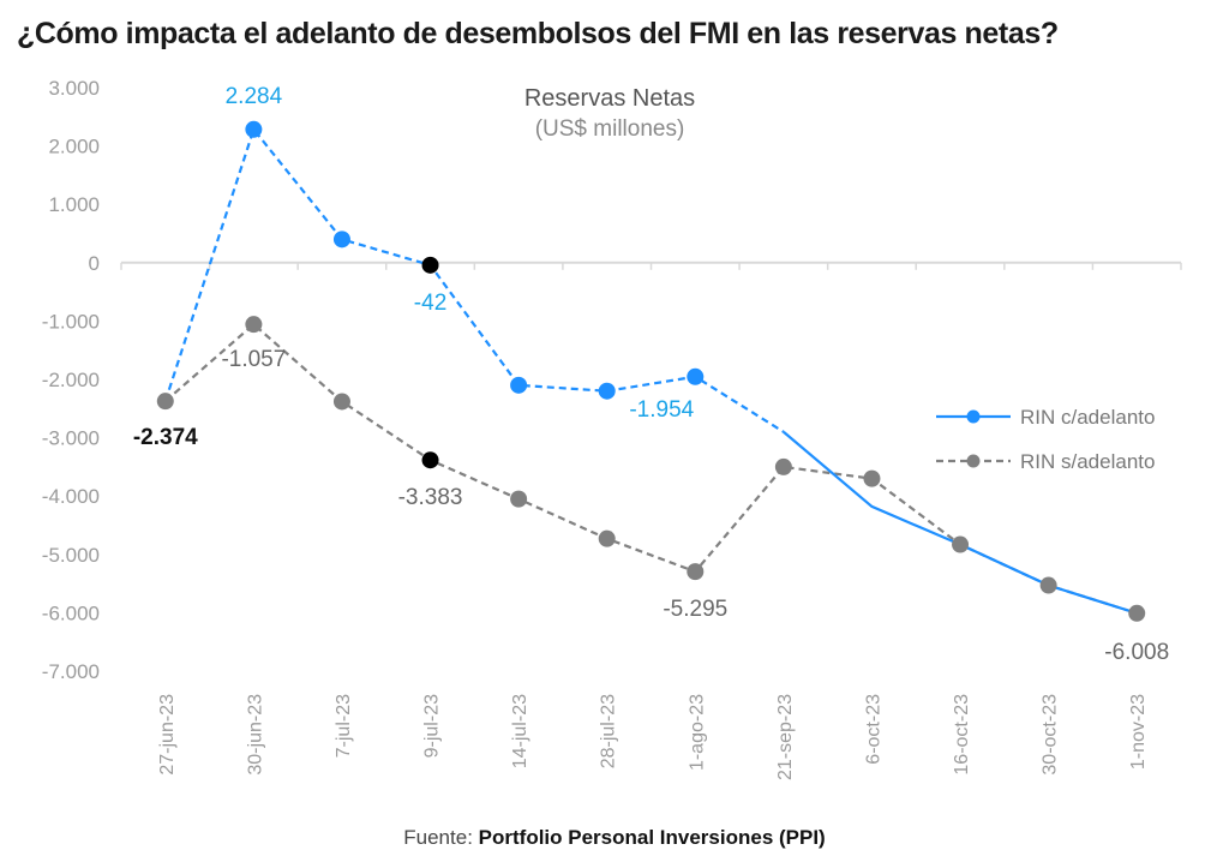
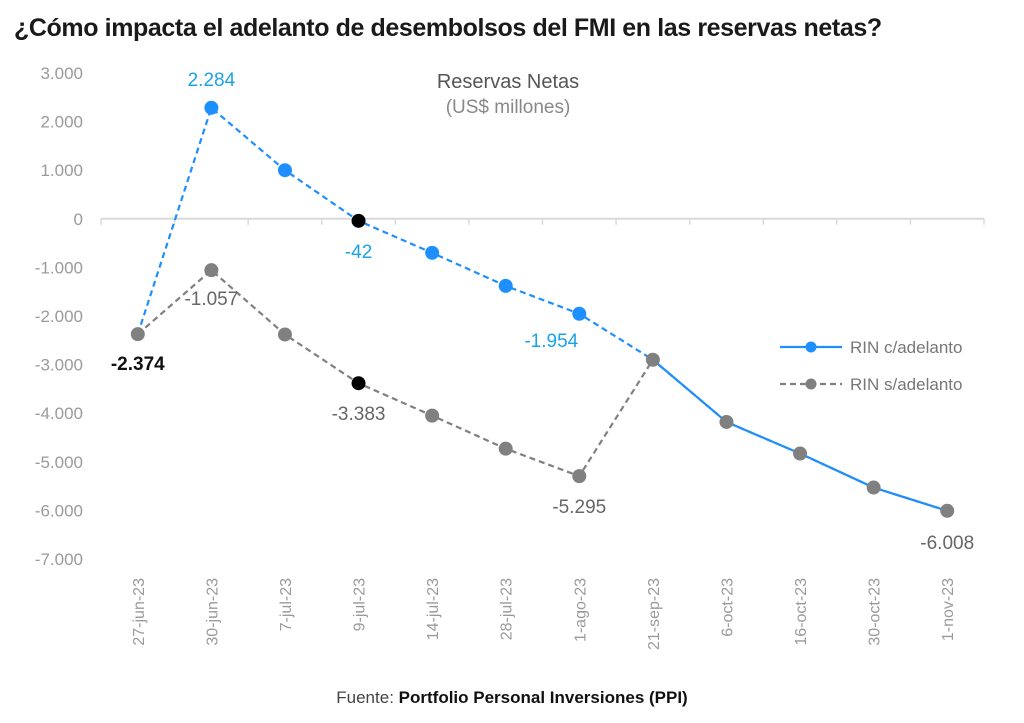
RIN c/adelanto/7-jul-23: 400 -> 1000
RIN c/adelanto/14-jul-23: -2100 -> -700
RIN c/adelanto/28-jul-23: -2200 -> -1400
RIN s/adelanto/21-sep-23: -3500 -> -2900
RIN s/adelanto/6-oct-23: -3700 -> -4200
